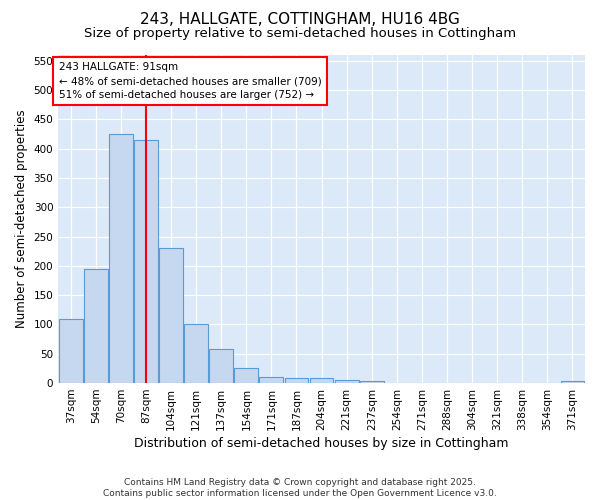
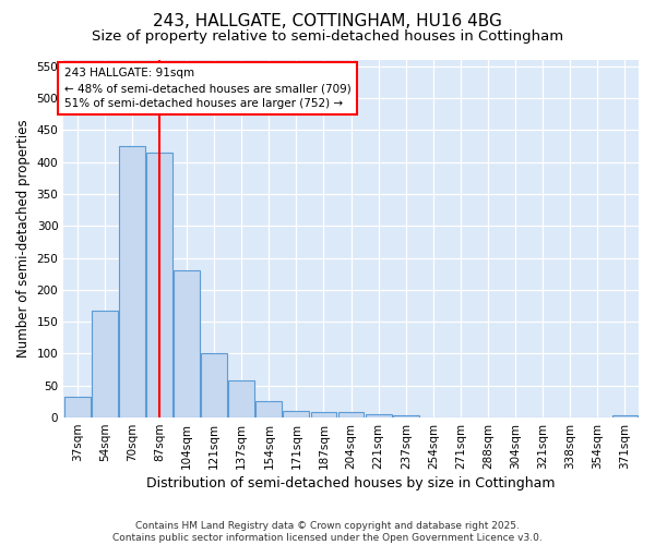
37sqm: 110 -> 33
54sqm: 194 -> 168
